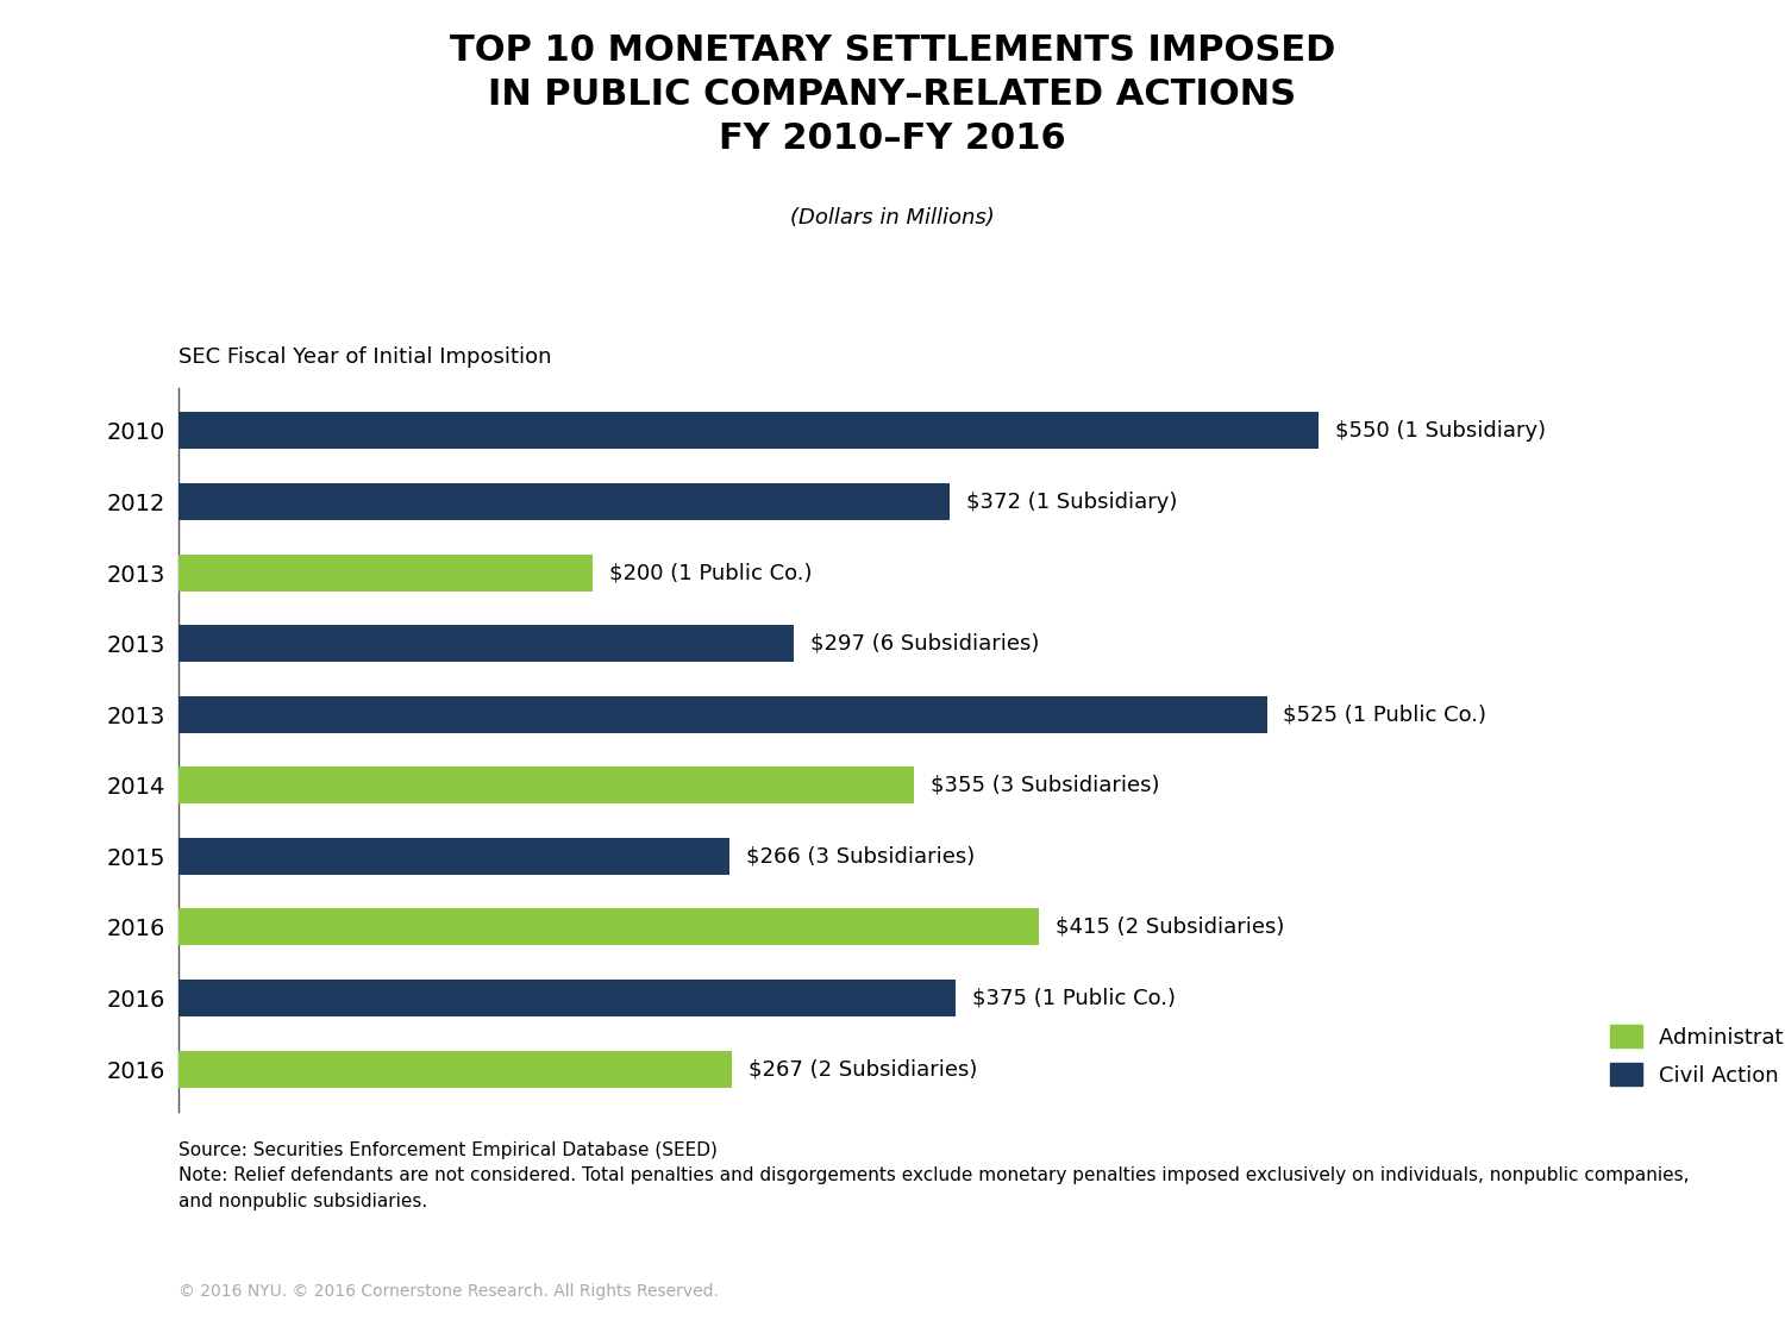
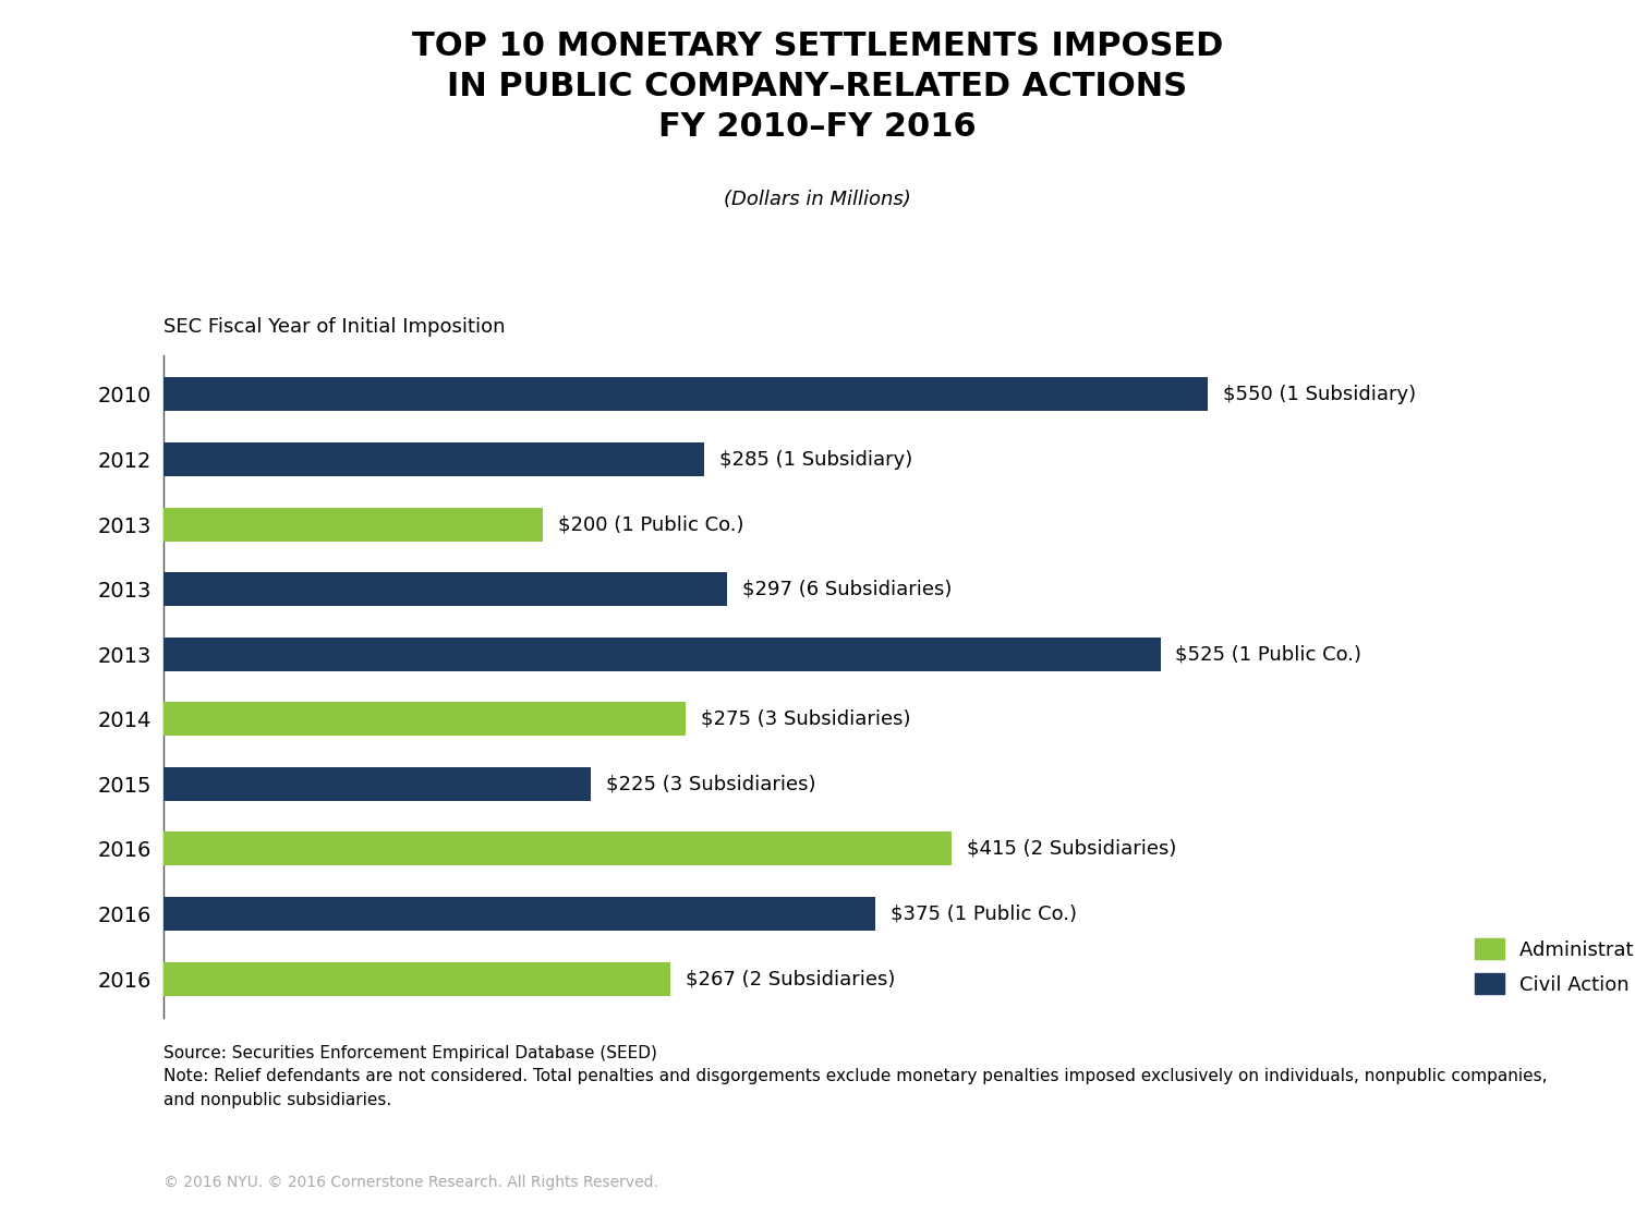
2012: $372 -> $285
2014: $355 -> $275
2015: $266 -> $225
